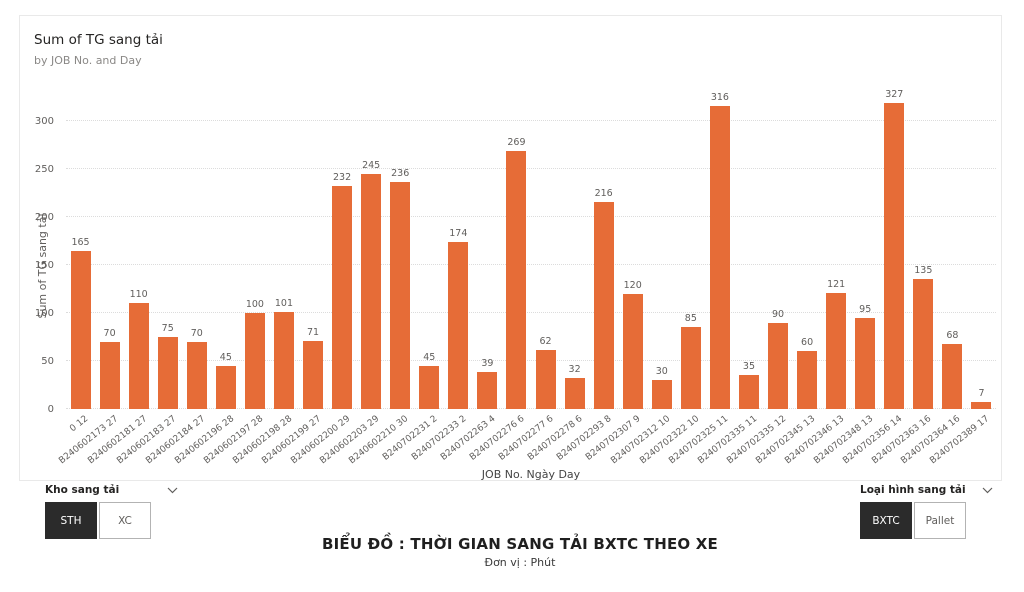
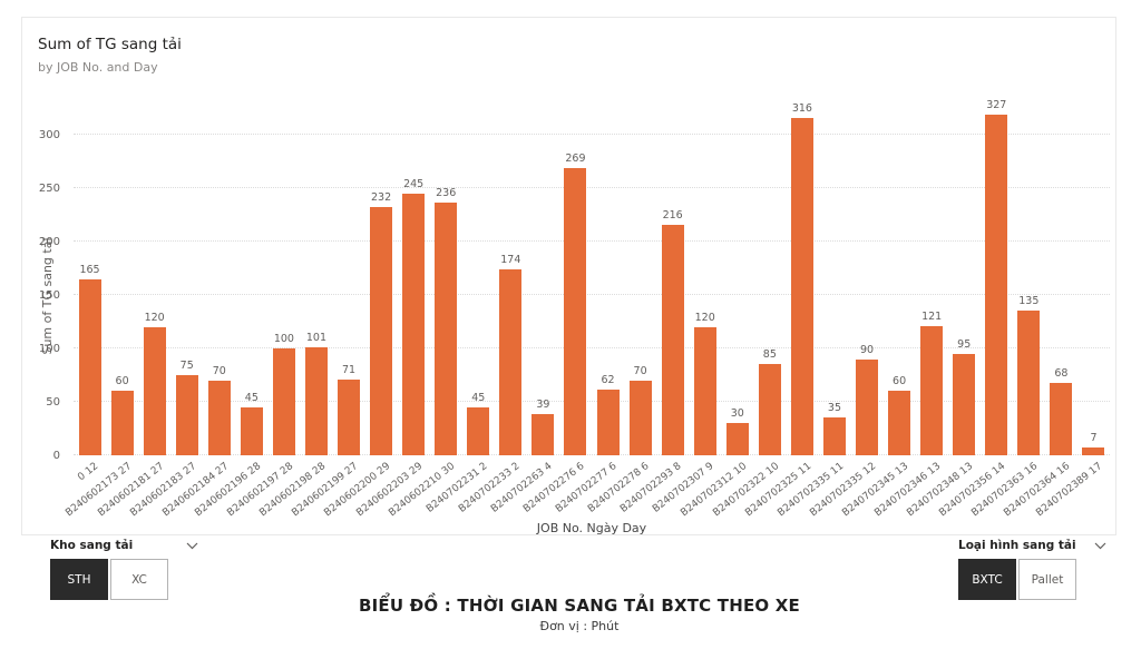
B240602173 27: 70 -> 60
B240602181 27: 110 -> 120
B240702278 6: 32 -> 70
